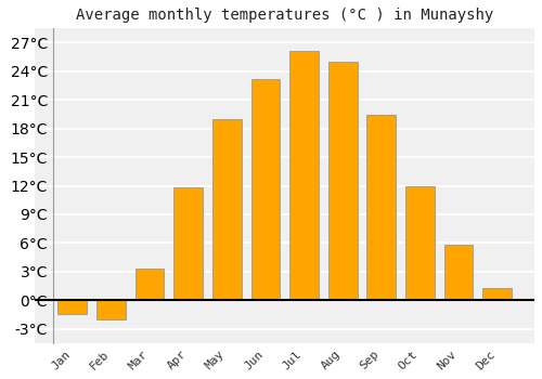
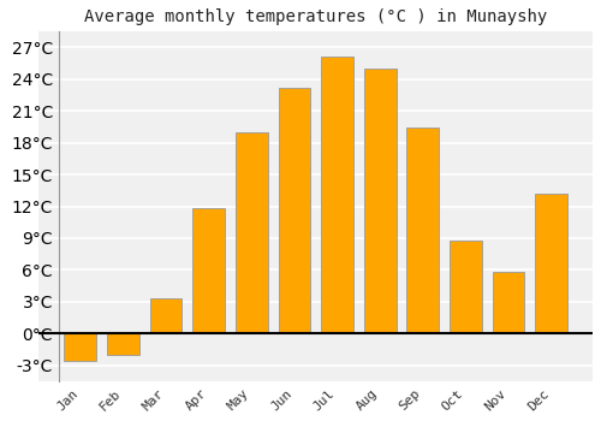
Jan: -1.5°C -> -2.6°C
Oct: 12.0°C -> 8.8°C
Dec: 1.3°C -> 13.2°C
